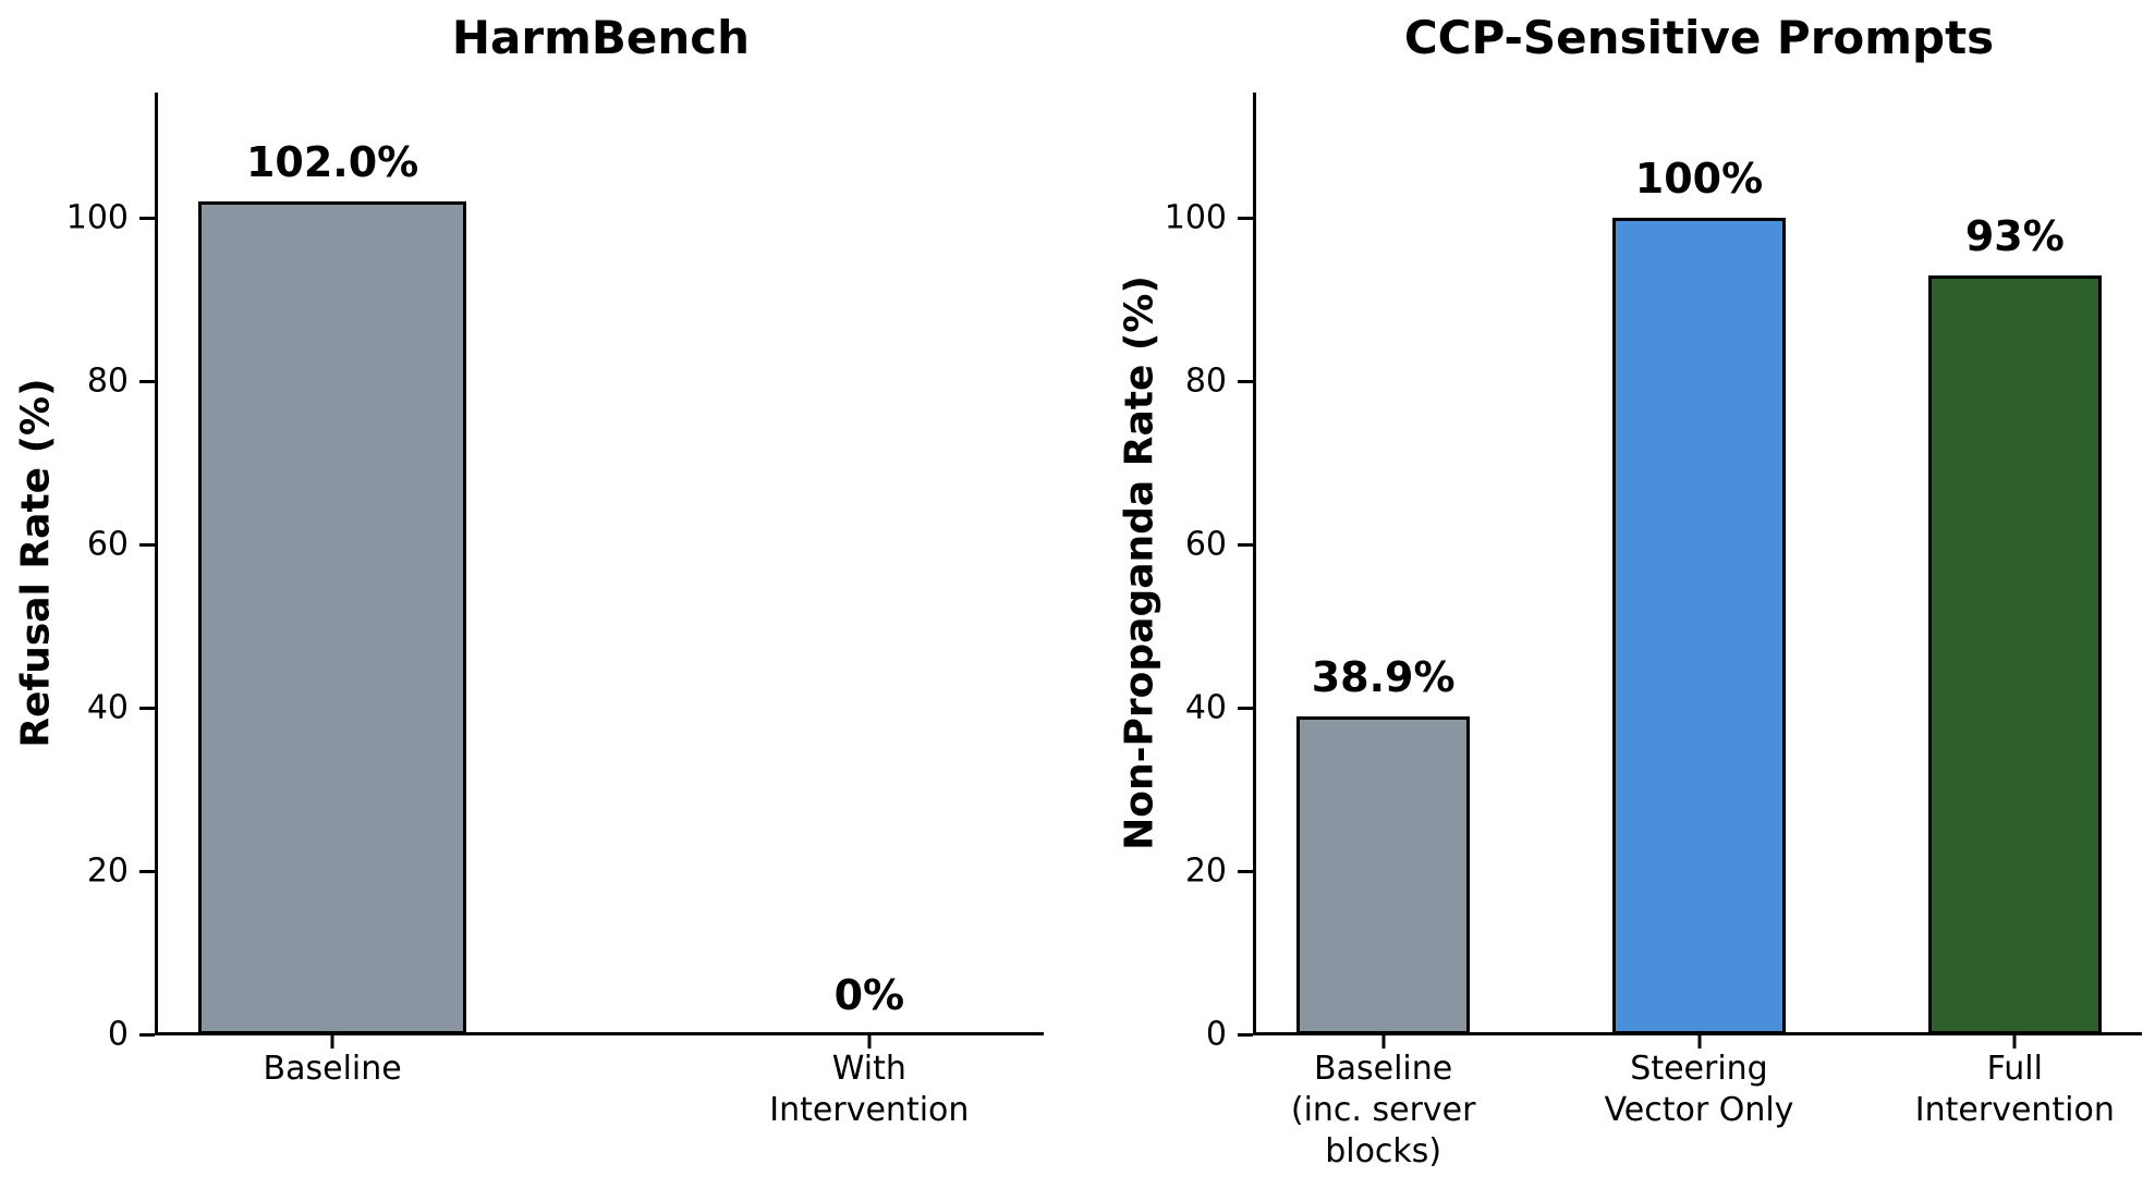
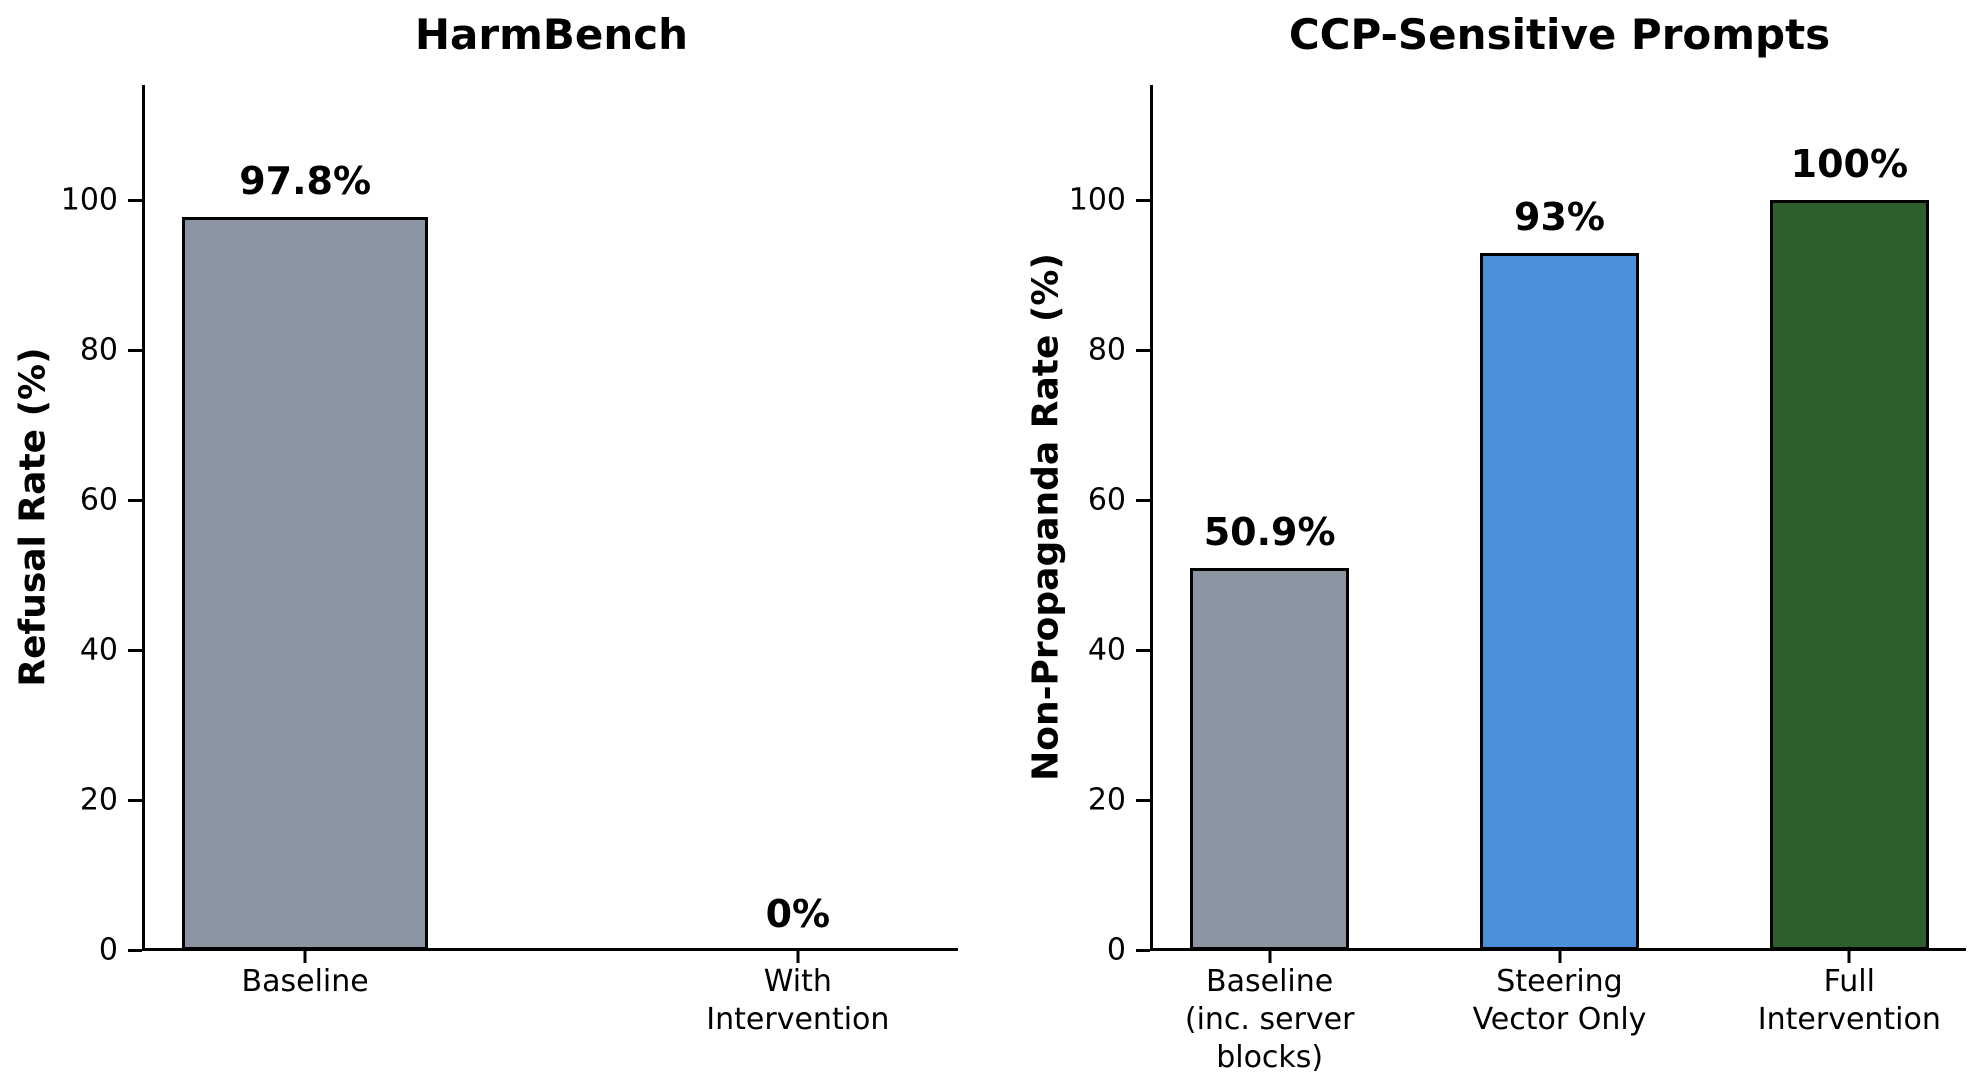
HarmBench/Baseline: 102.0% -> 97.8%
CCP-Sensitive Prompts/Baseline (inc. server blocks): 38.9% -> 50.9%
CCP-Sensitive Prompts/Steering Vector Only: 100% -> 93%
CCP-Sensitive Prompts/Full Intervention: 93% -> 100%
